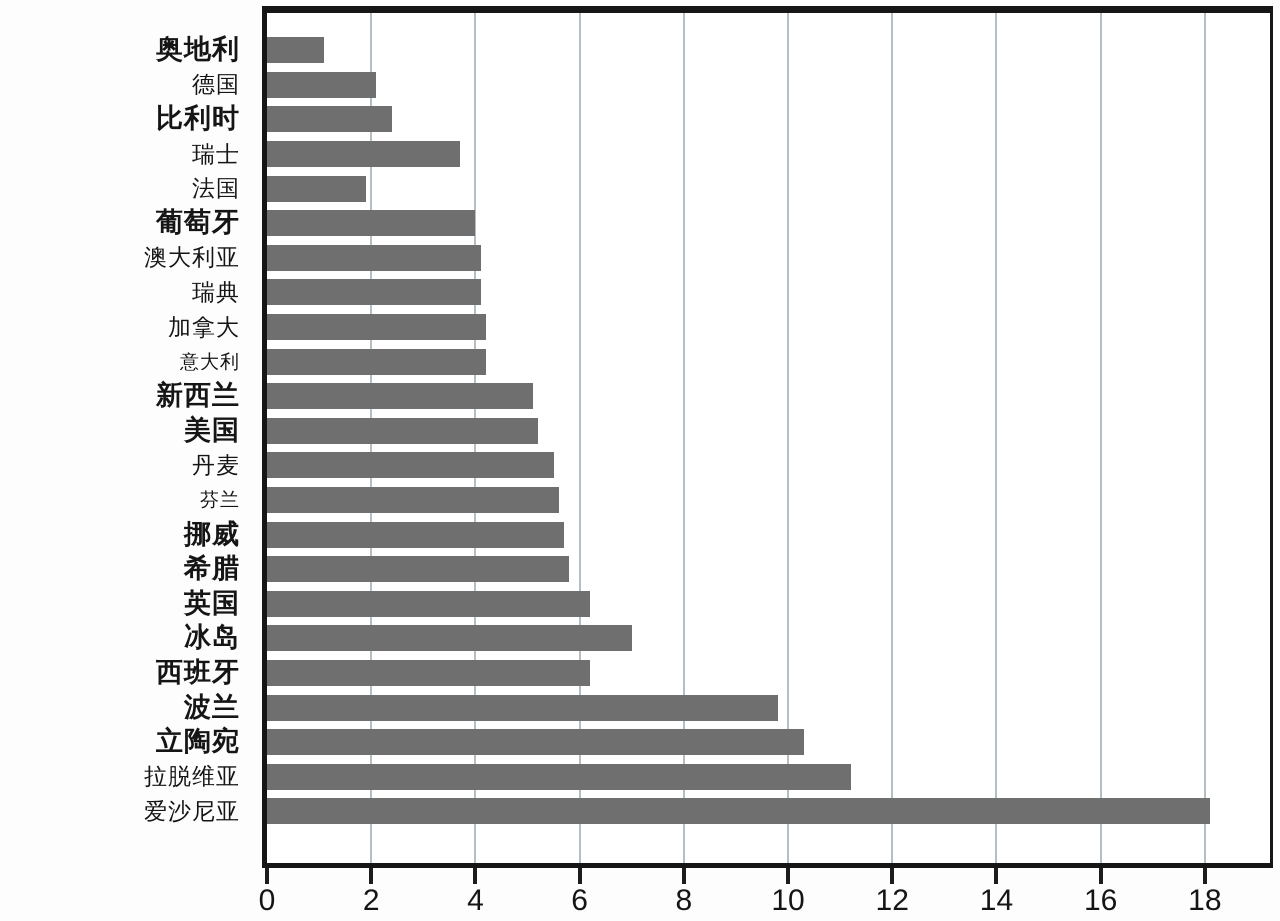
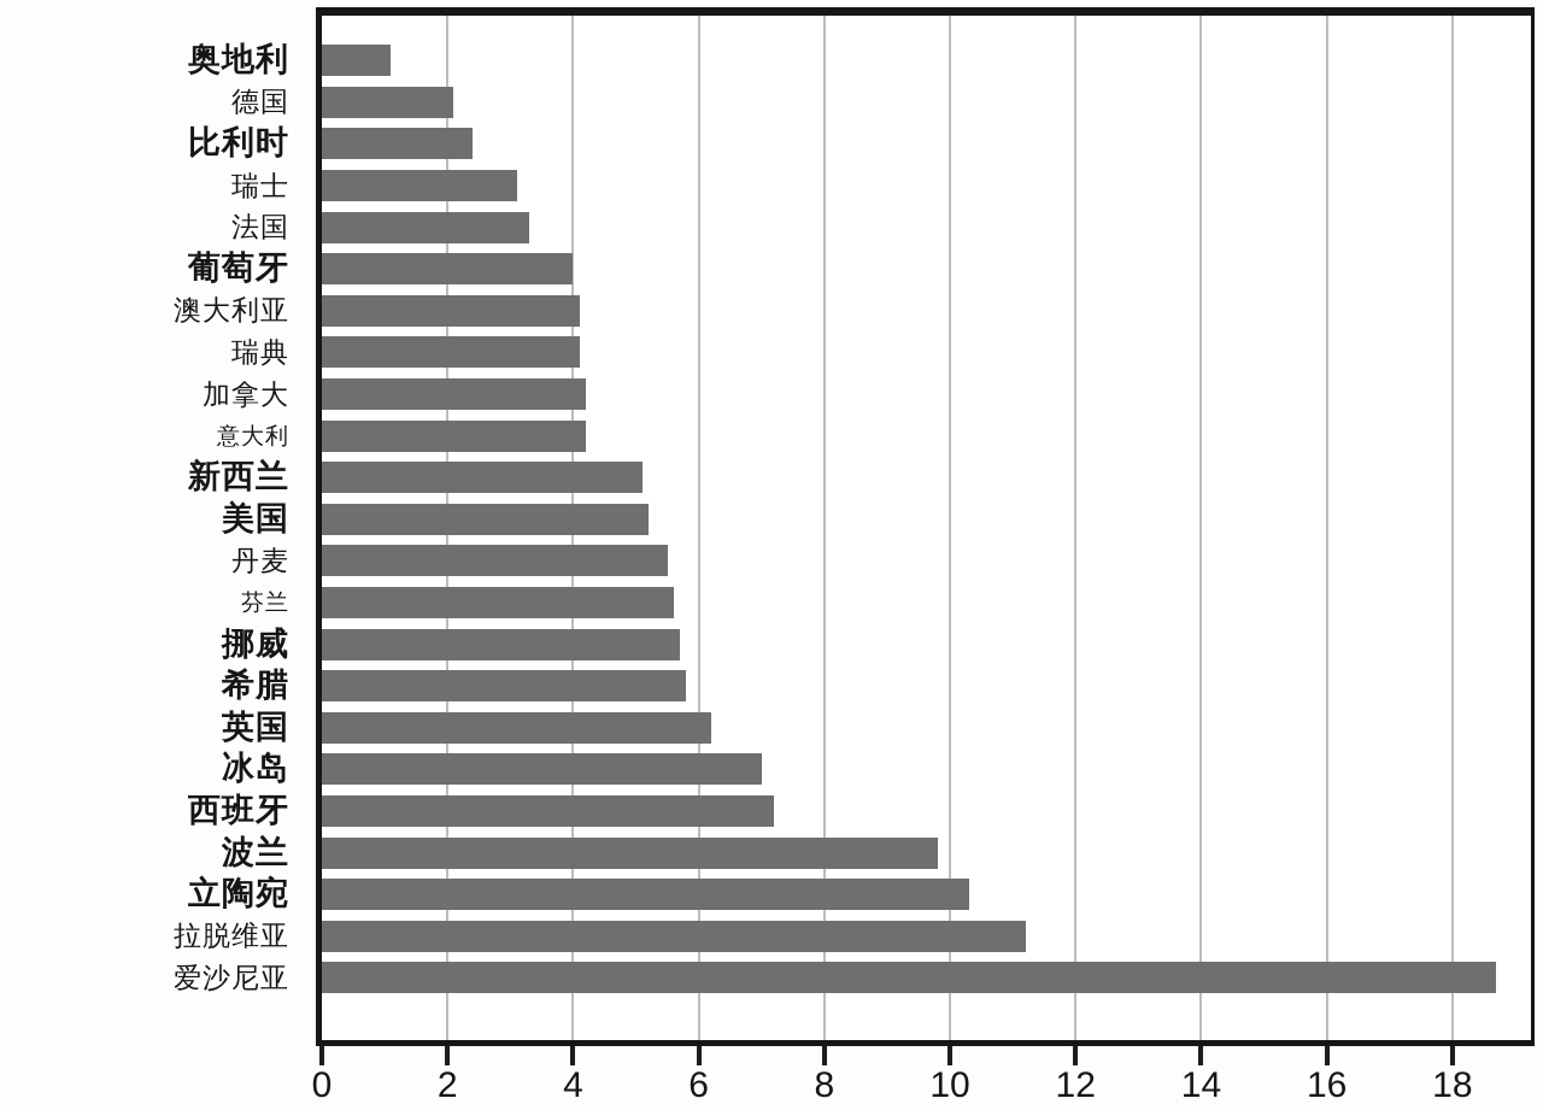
瑞士: 3.7 -> 3.1
法国: 1.9 -> 3.3
西班牙: 6.2 -> 7.2
爱沙尼亚: 18.1 -> 18.7
